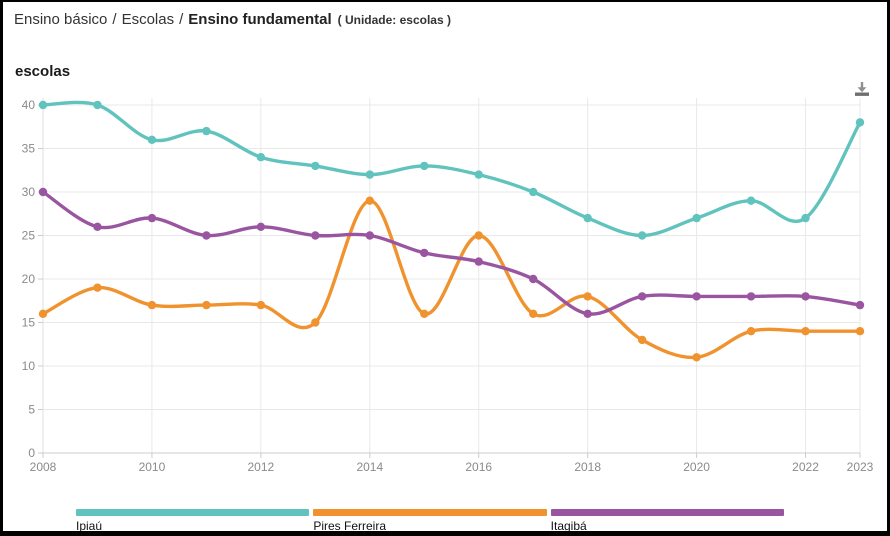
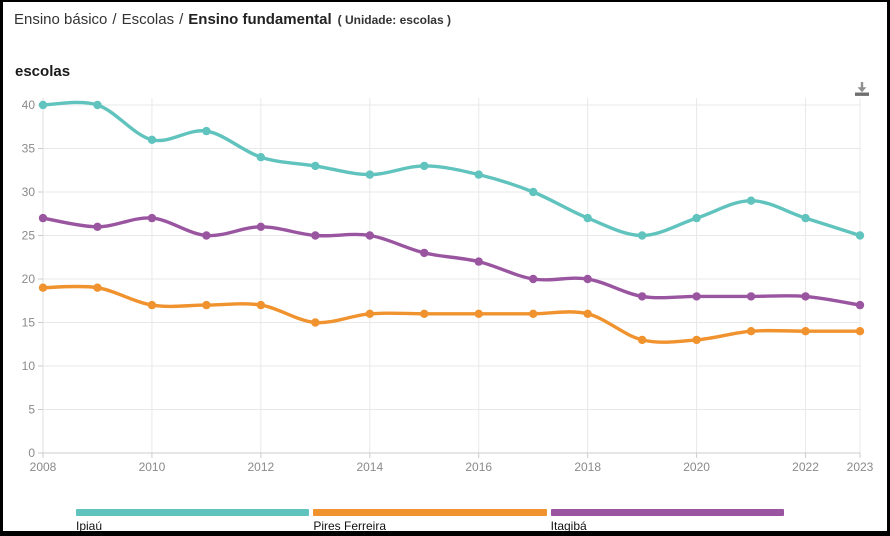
Pires Ferreira/2008: 16 -> 19
Itagibá/2008: 30 -> 27
Pires Ferreira/2014: 29 -> 16
Pires Ferreira/2016: 25 -> 16
Pires Ferreira/2018: 18 -> 16
Itagibá/2018: 16 -> 20
Pires Ferreira/2020: 11 -> 13
Ipiaú/2023: 38 -> 25
